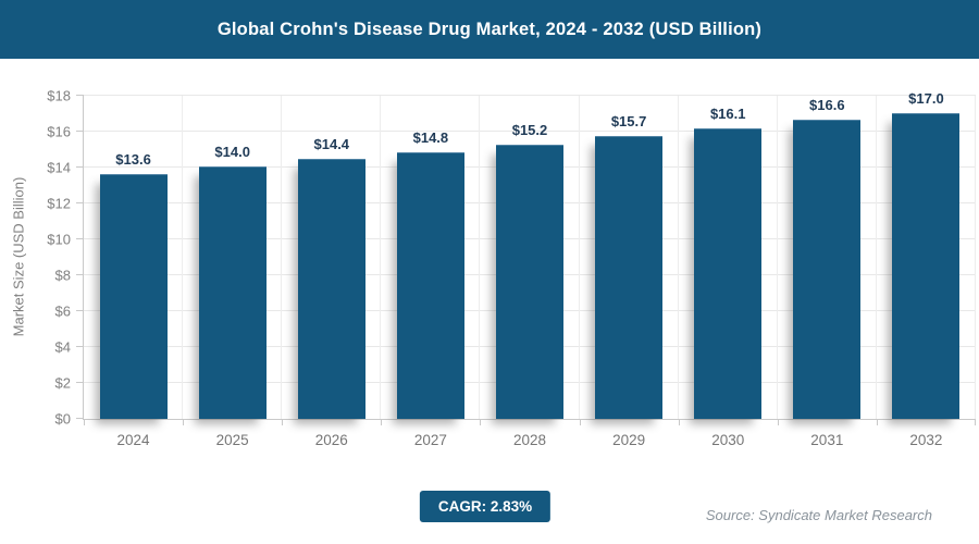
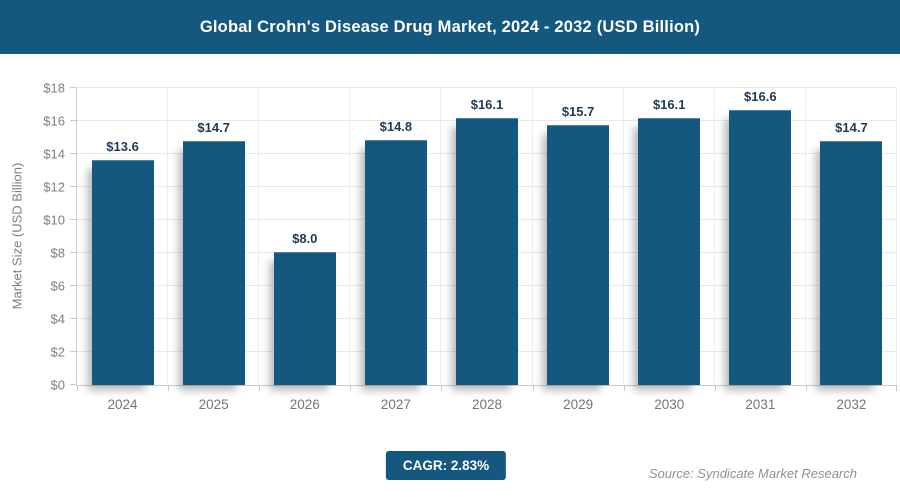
2025: $14.0 -> $14.7
2026: $14.4 -> $8.0
2028: $15.2 -> $16.1
2032: $17.0 -> $14.7
